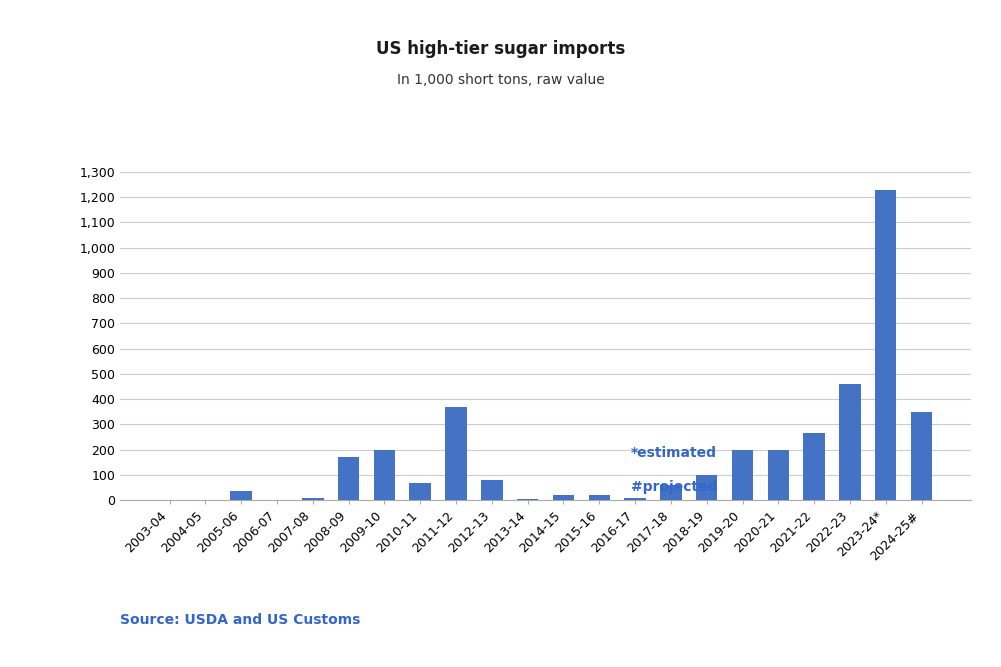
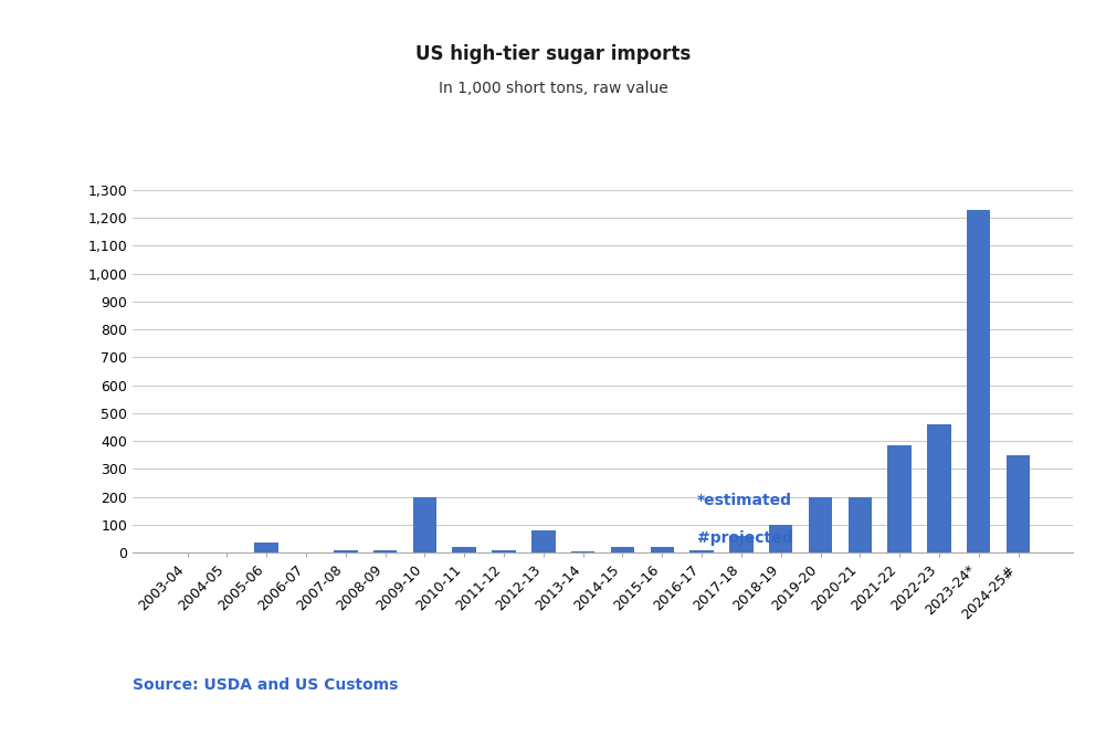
2008-09: 170 -> 10
2010-11: 70 -> 20
2011-12: 370 -> 10
2021-22: 265 -> 385
